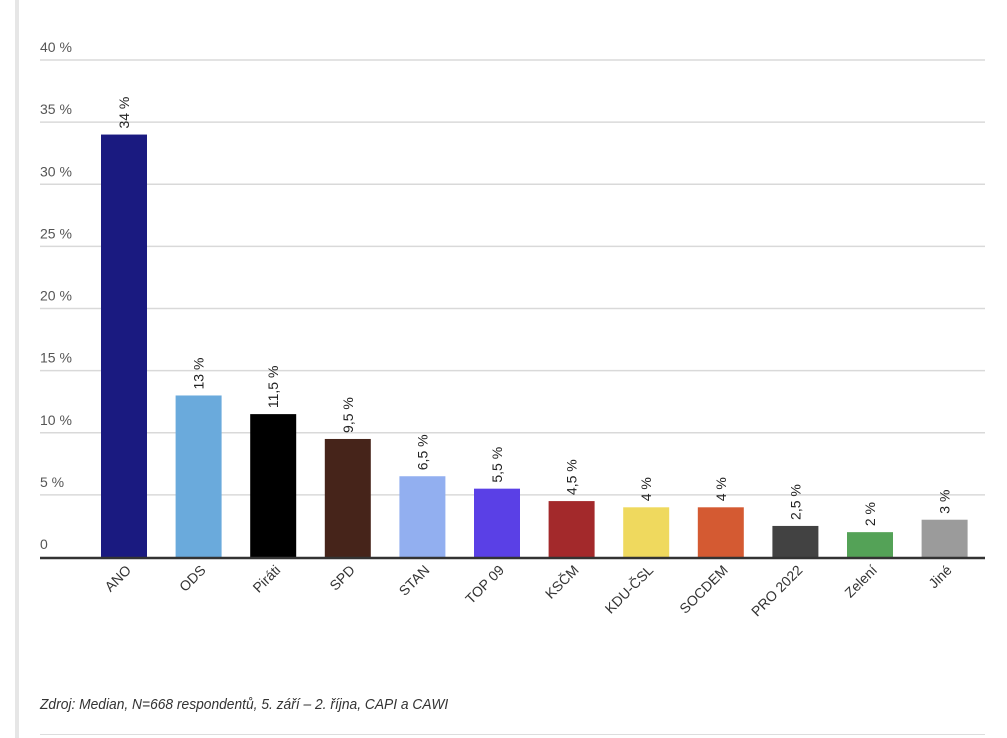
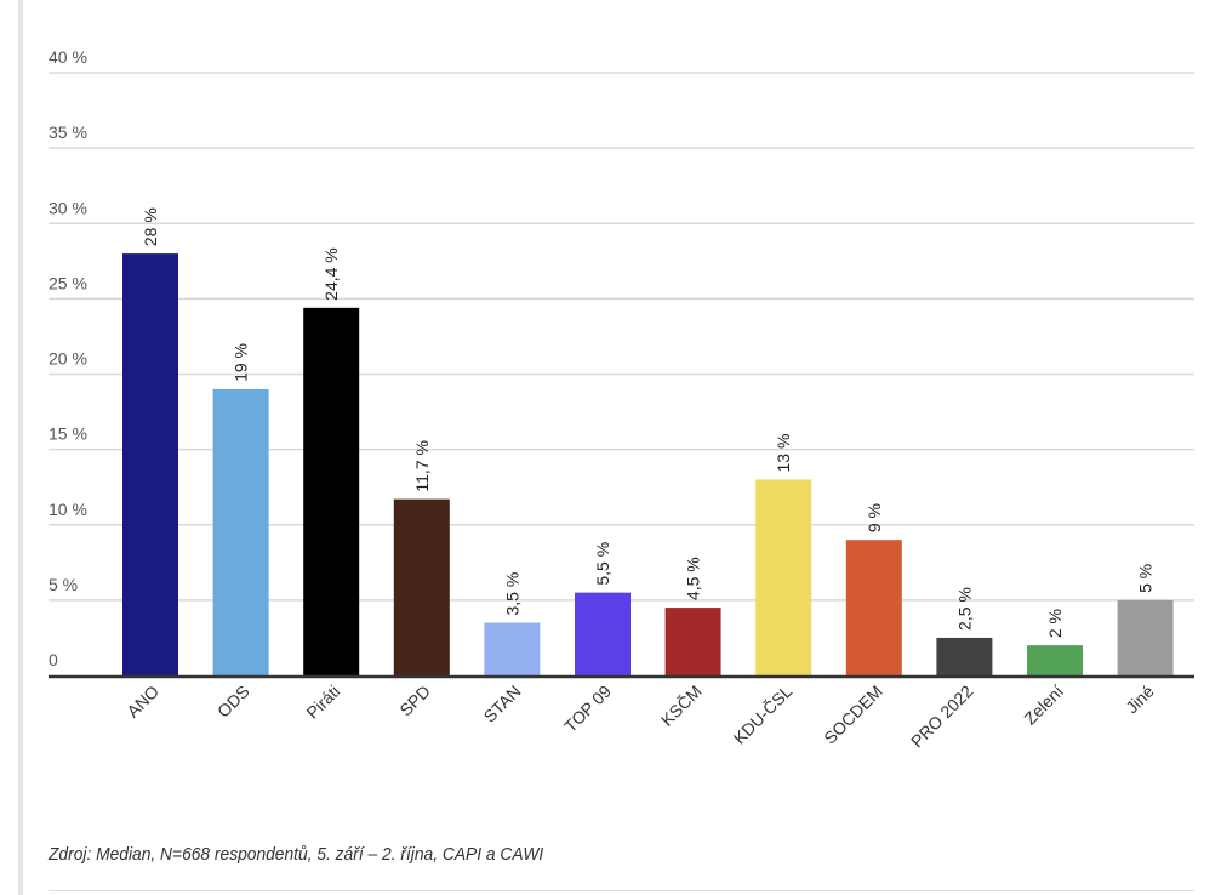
ANO: 34 -> 28
ODS: 13 -> 19
Piráti: 11,5 -> 24,4
SPD: 9,5 -> 11,7
STAN: 6,5 -> 3,5
KDU-ČSL: 4 -> 13
SOCDEM: 4 -> 9
Jiné: 3 -> 5
